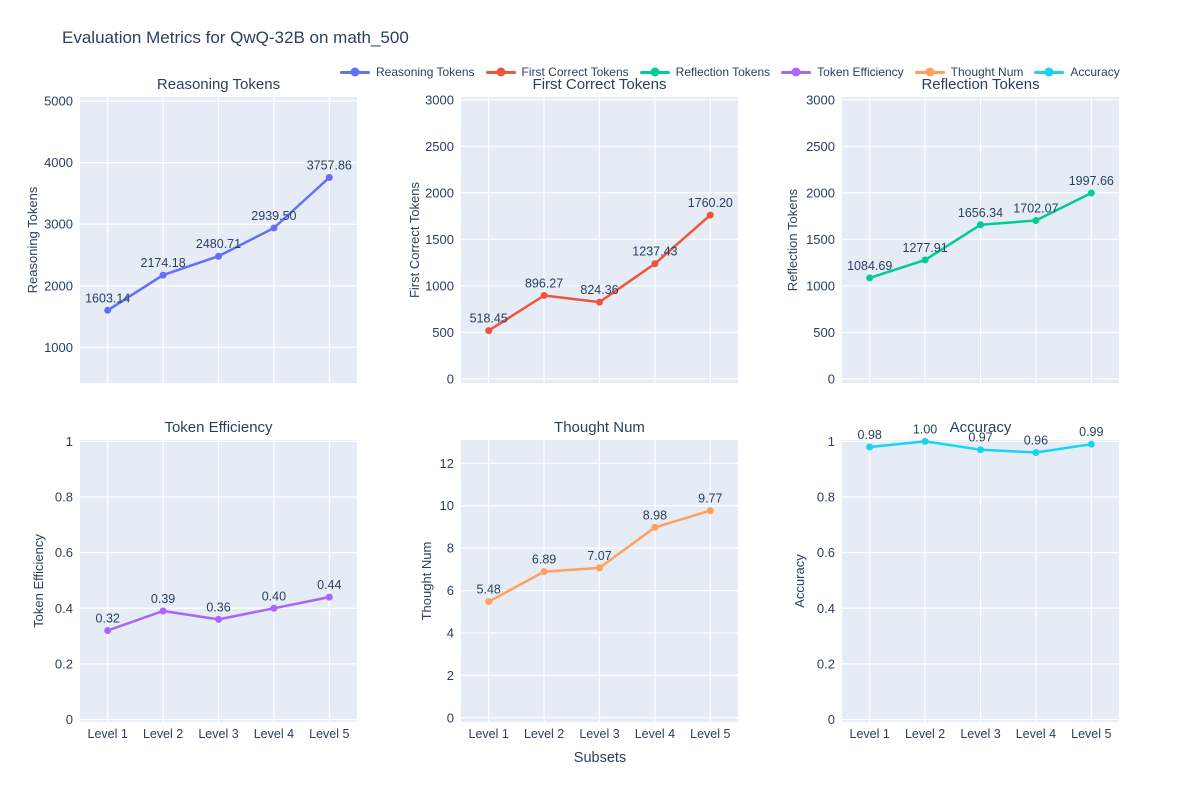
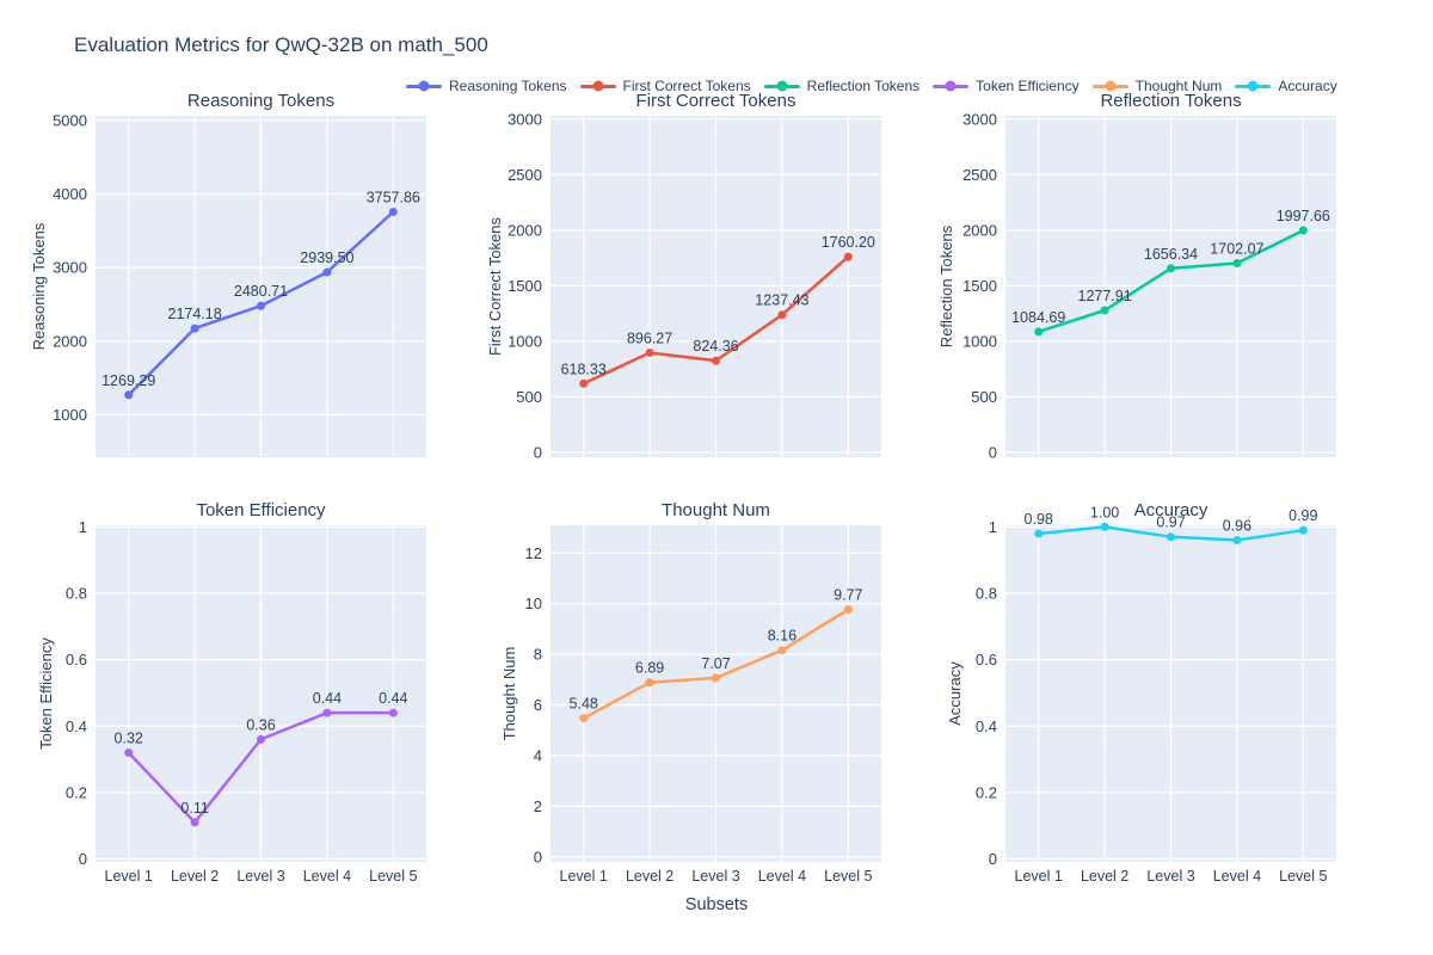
Reasoning Tokens/Level 1: 1603.14 -> 1269.29
First Correct Tokens/Level 1: 518.45 -> 618.33
Token Efficiency/Level 2: 0.39 -> 0.11
Token Efficiency/Level 4: 0.40 -> 0.44
Thought Num/Level 4: 8.98 -> 8.16
